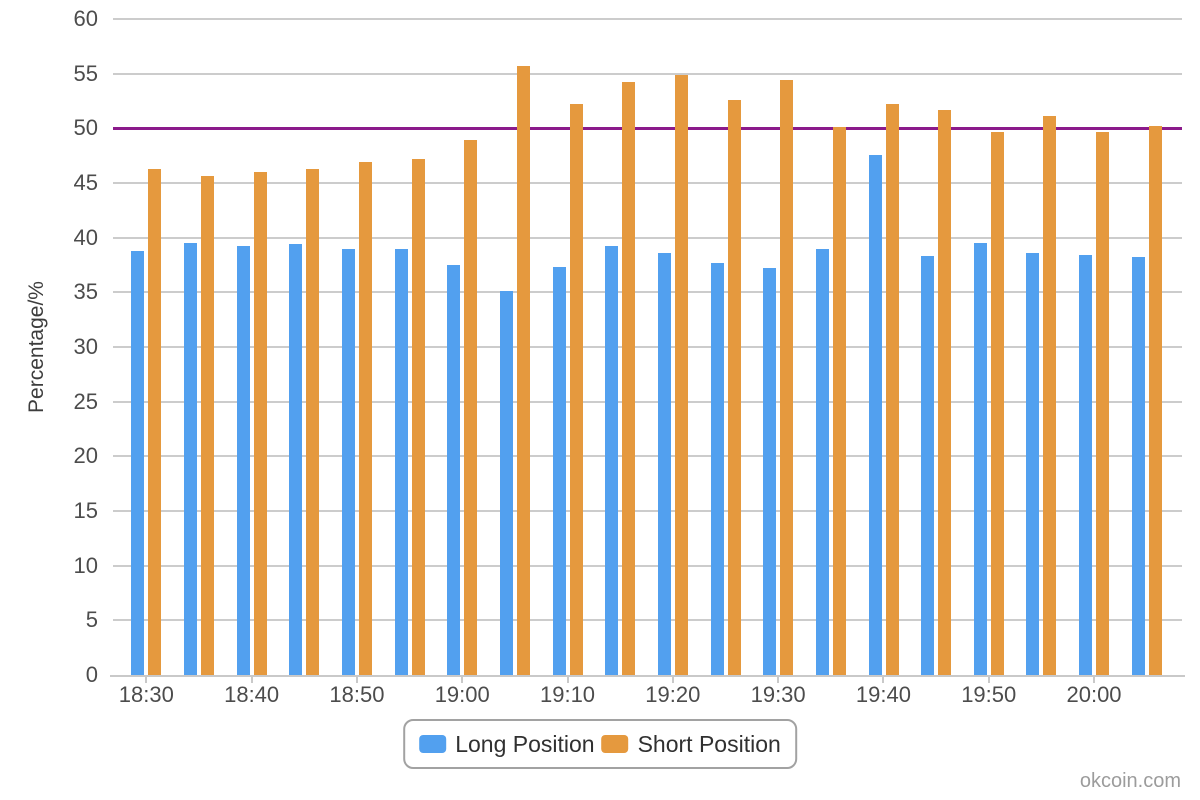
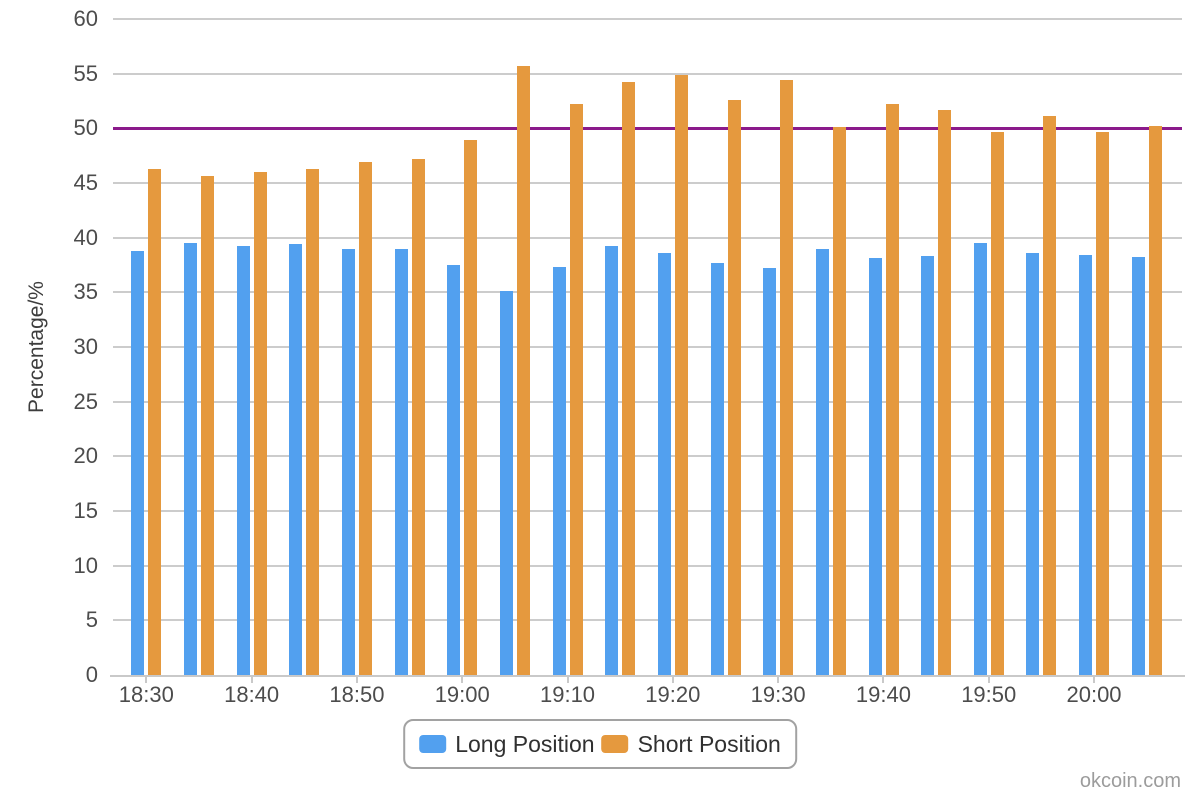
Long Position/19:40: 47.6 -> 38.1
